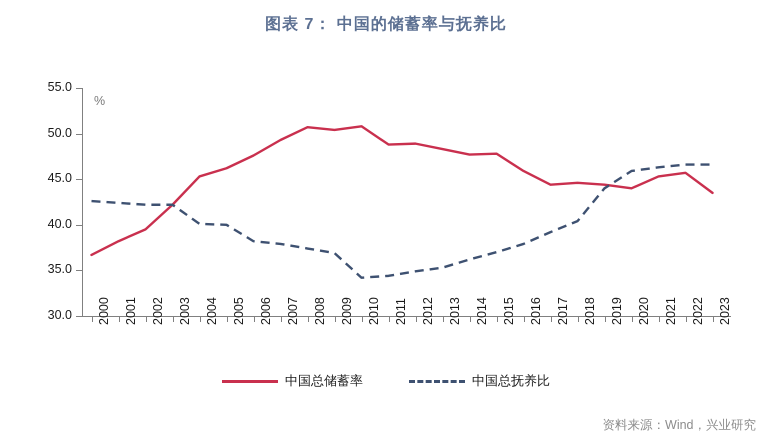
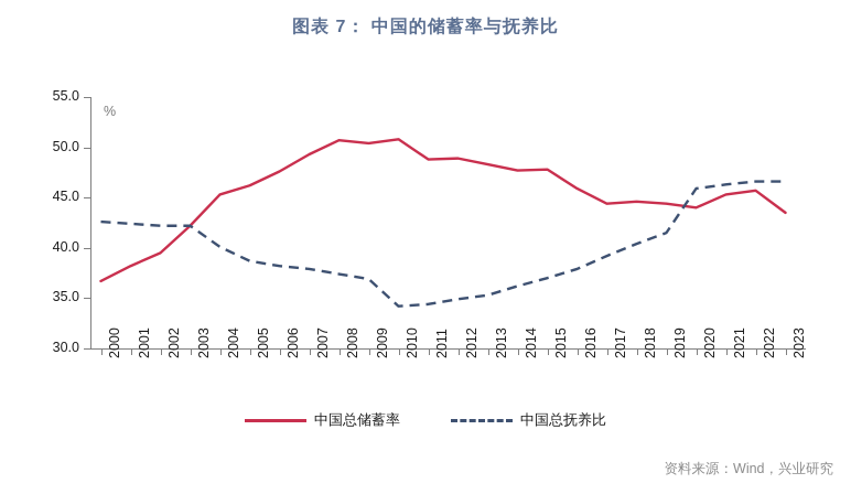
中国总抚养比/2005: 40 -> 39
中国总抚养比/2019: 44 -> 42
